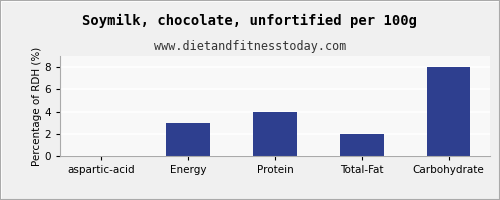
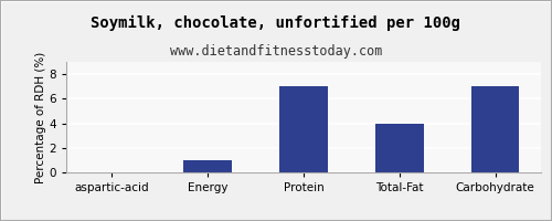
Energy: 3 -> 1
Protein: 4 -> 7
Total-Fat: 2 -> 4
Carbohydrate: 8 -> 7
